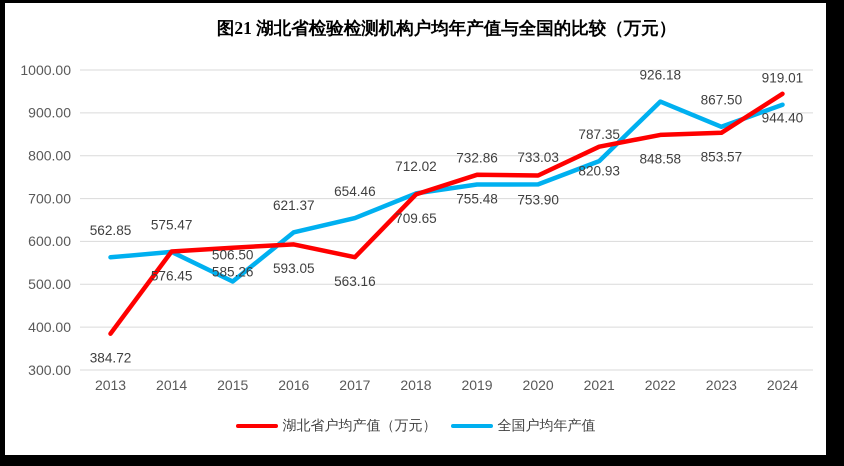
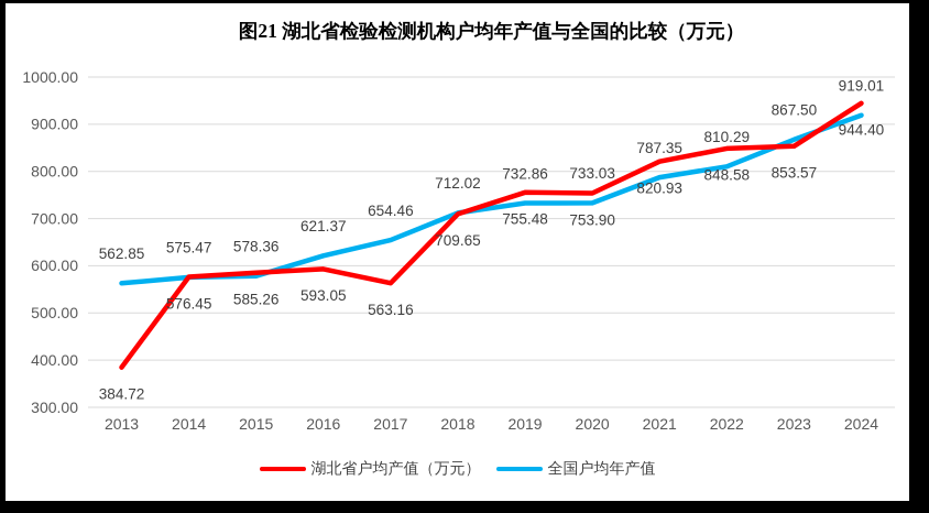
全国户均年产值/2015: 506.50 -> 578.36
全国户均年产值/2022: 926.18 -> 810.29
